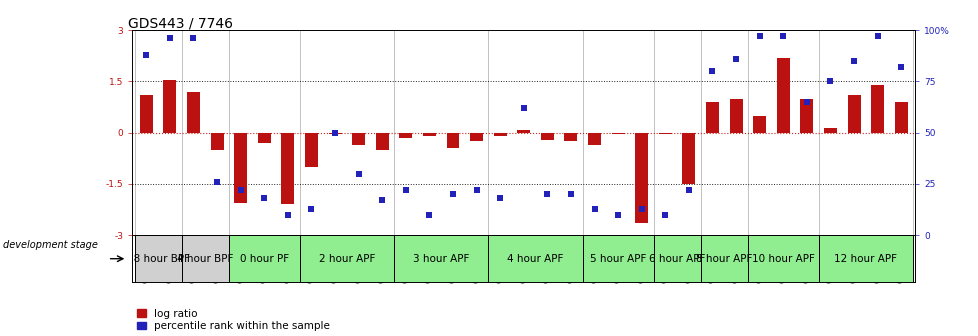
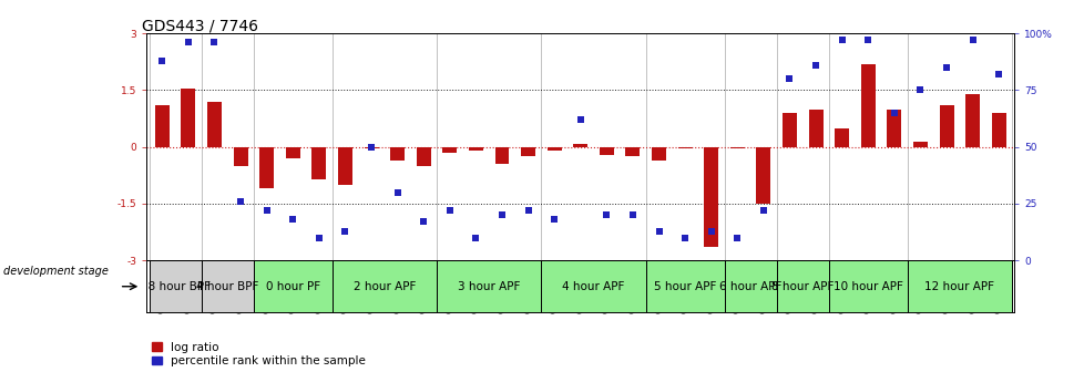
log ratio/GSM4589: -2.05 -> -1.10
log ratio/GSM4591: -2.10 -> -0.85
